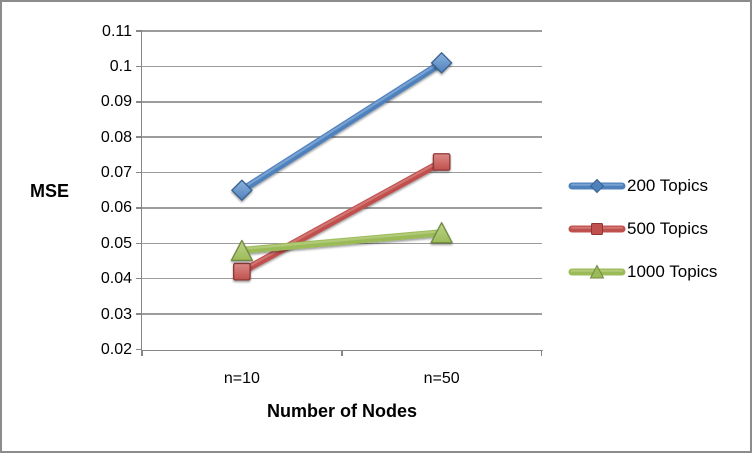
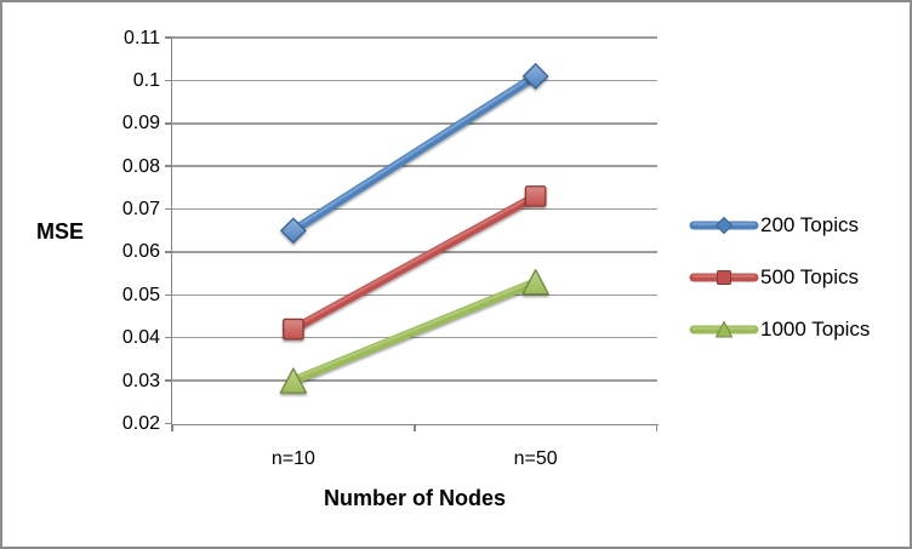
1000 Topics/n=10: 0.048 -> 0.030
